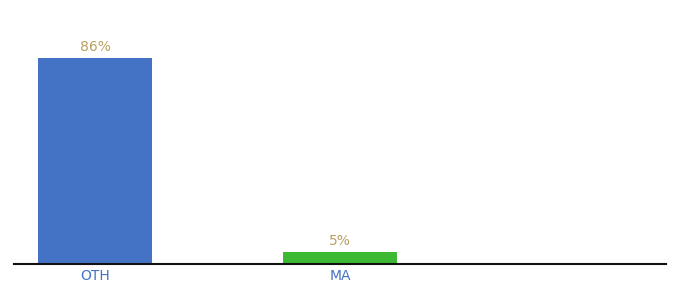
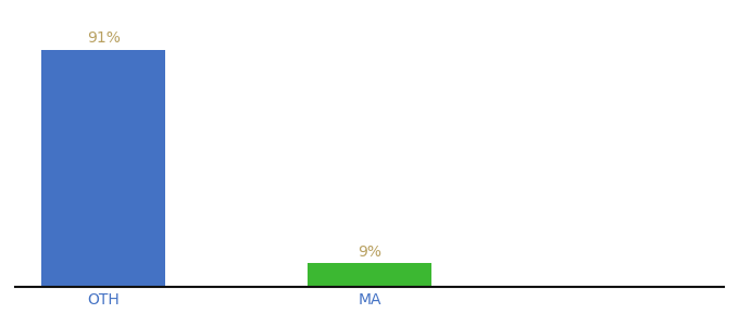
OTH: 86% -> 91%
MA: 5% -> 9%
